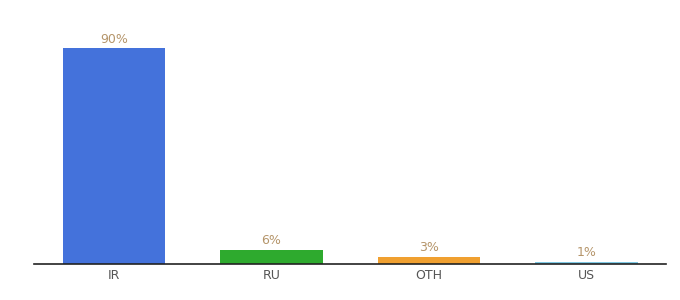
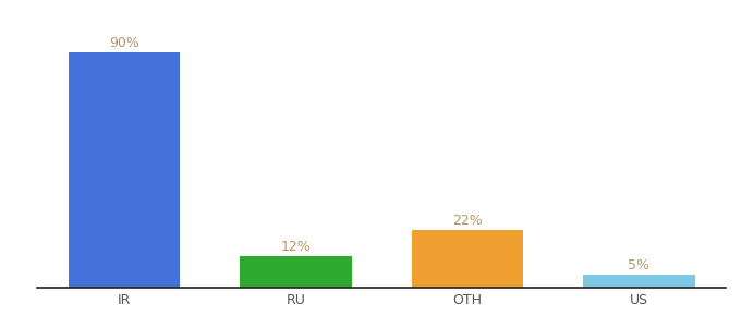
RU: 6% -> 12%
OTH: 3% -> 22%
US: 1% -> 5%
